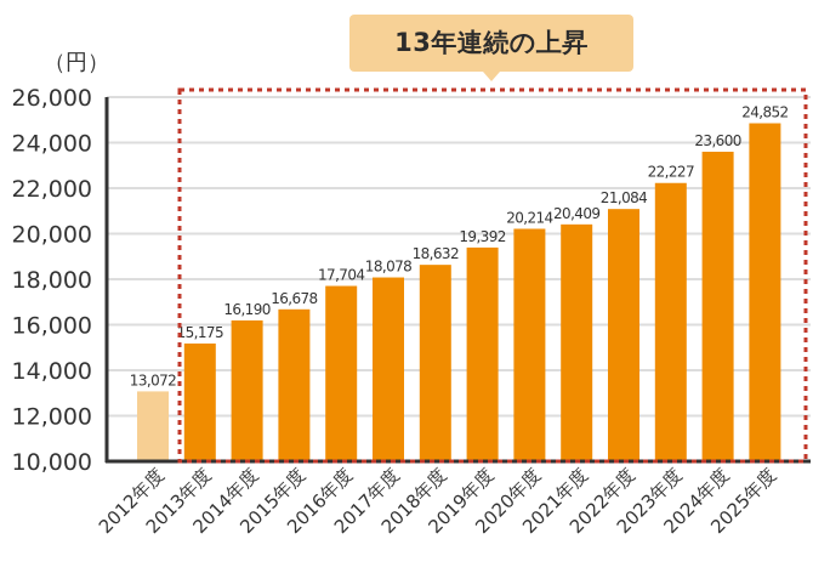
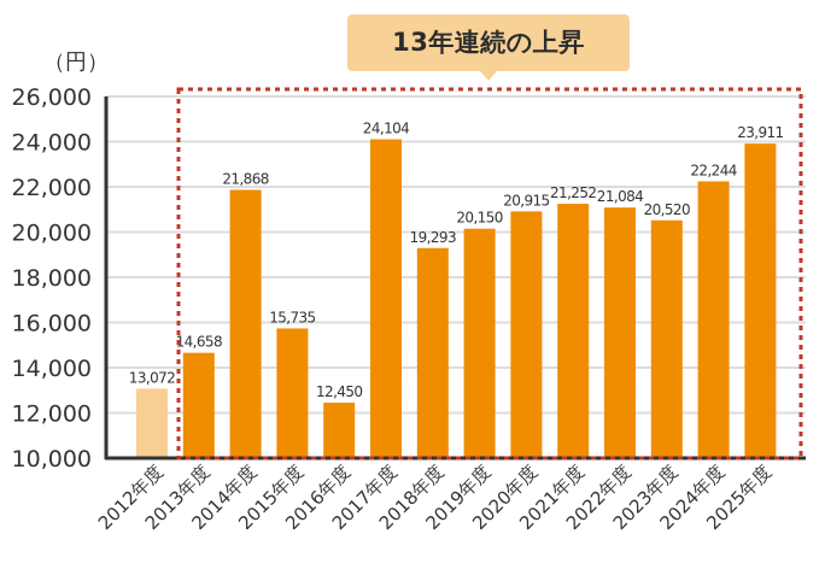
2013年度: 15,175 -> 14,658
2014年度: 16,190 -> 21,868
2015年度: 16,678 -> 15,735
2016年度: 17,704 -> 12,450
2017年度: 18,078 -> 24,104
2018年度: 18,632 -> 19,293
2019年度: 19,392 -> 20,150
2020年度: 20,214 -> 20,915
2021年度: 20,409 -> 21,252
2023年度: 22,227 -> 20,520
2024年度: 23,600 -> 22,244
2025年度: 24,852 -> 23,911
